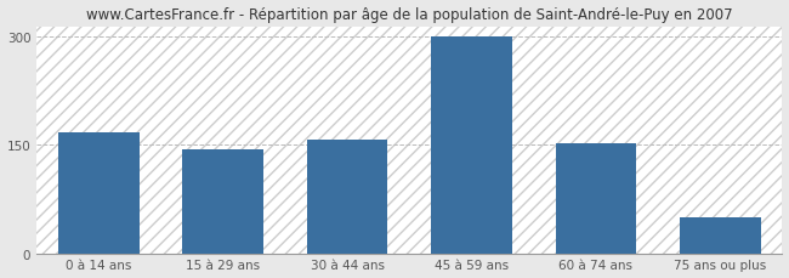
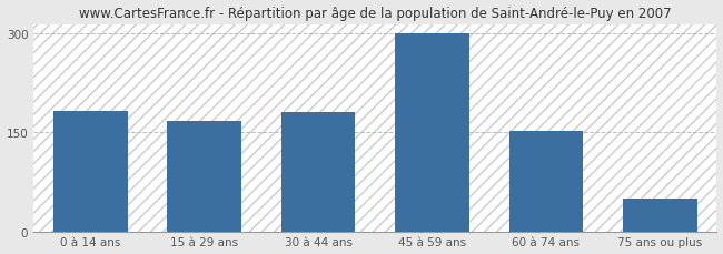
0 à 14 ans: 168 -> 183
15 à 29 ans: 144 -> 168
30 à 44 ans: 158 -> 181
